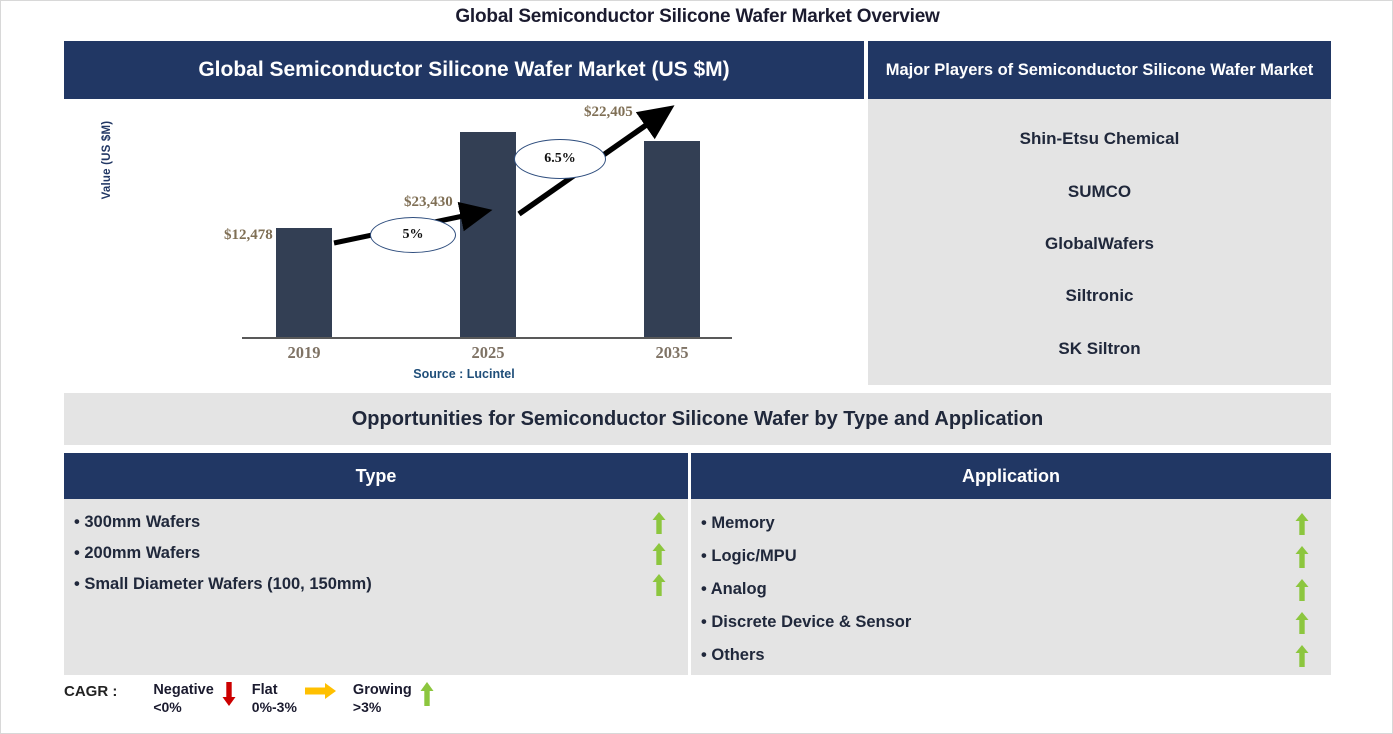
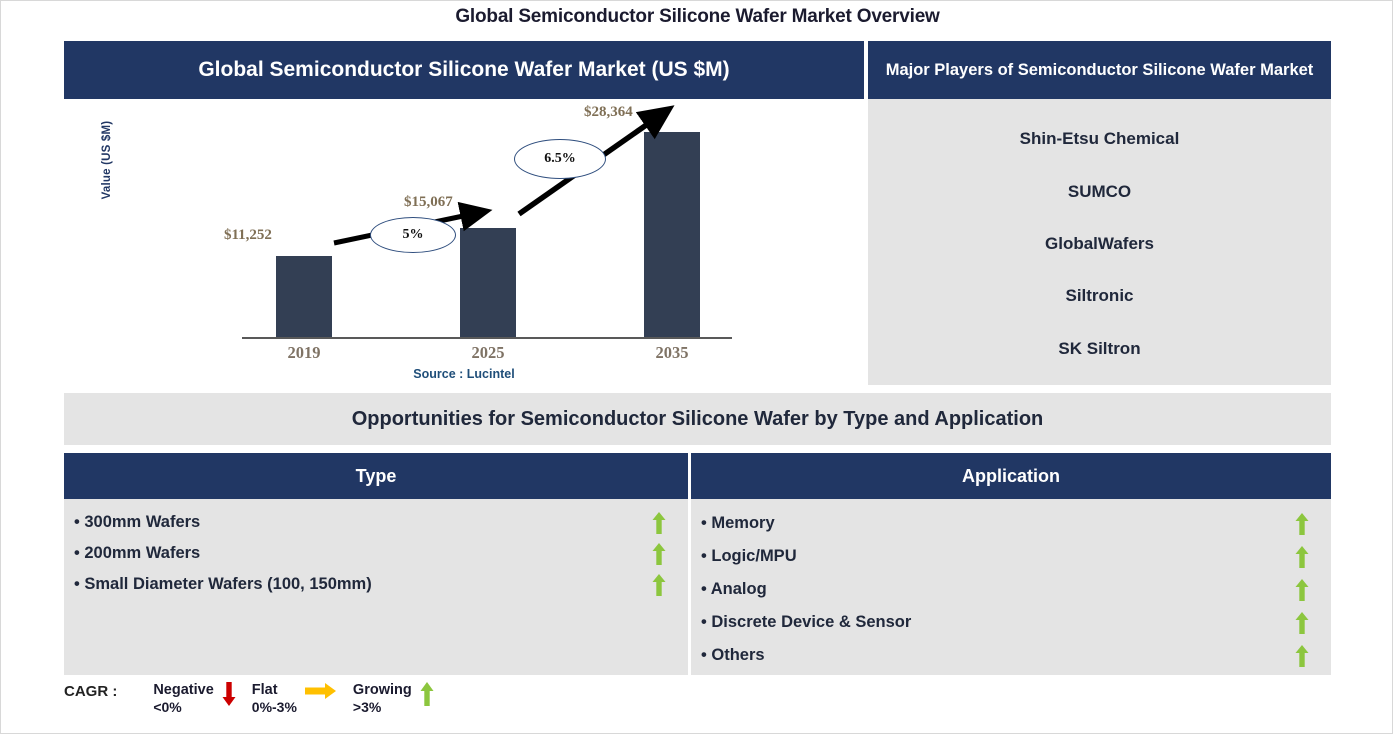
2019: $12,478 -> $11,252
2025: $23,430 -> $15,067
2035: $22,405 -> $28,364
